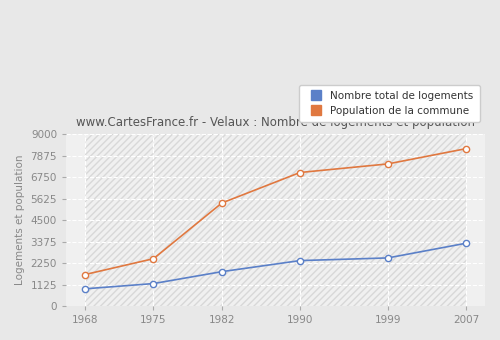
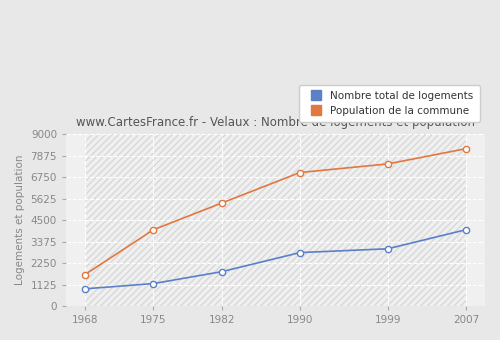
Population de la commune/1975: 2500 -> 4000
Nombre total de logements/1990: 2400 -> 2800
Nombre total de logements/1999: 2500 -> 3000
Nombre total de logements/2007: 3300 -> 4000
